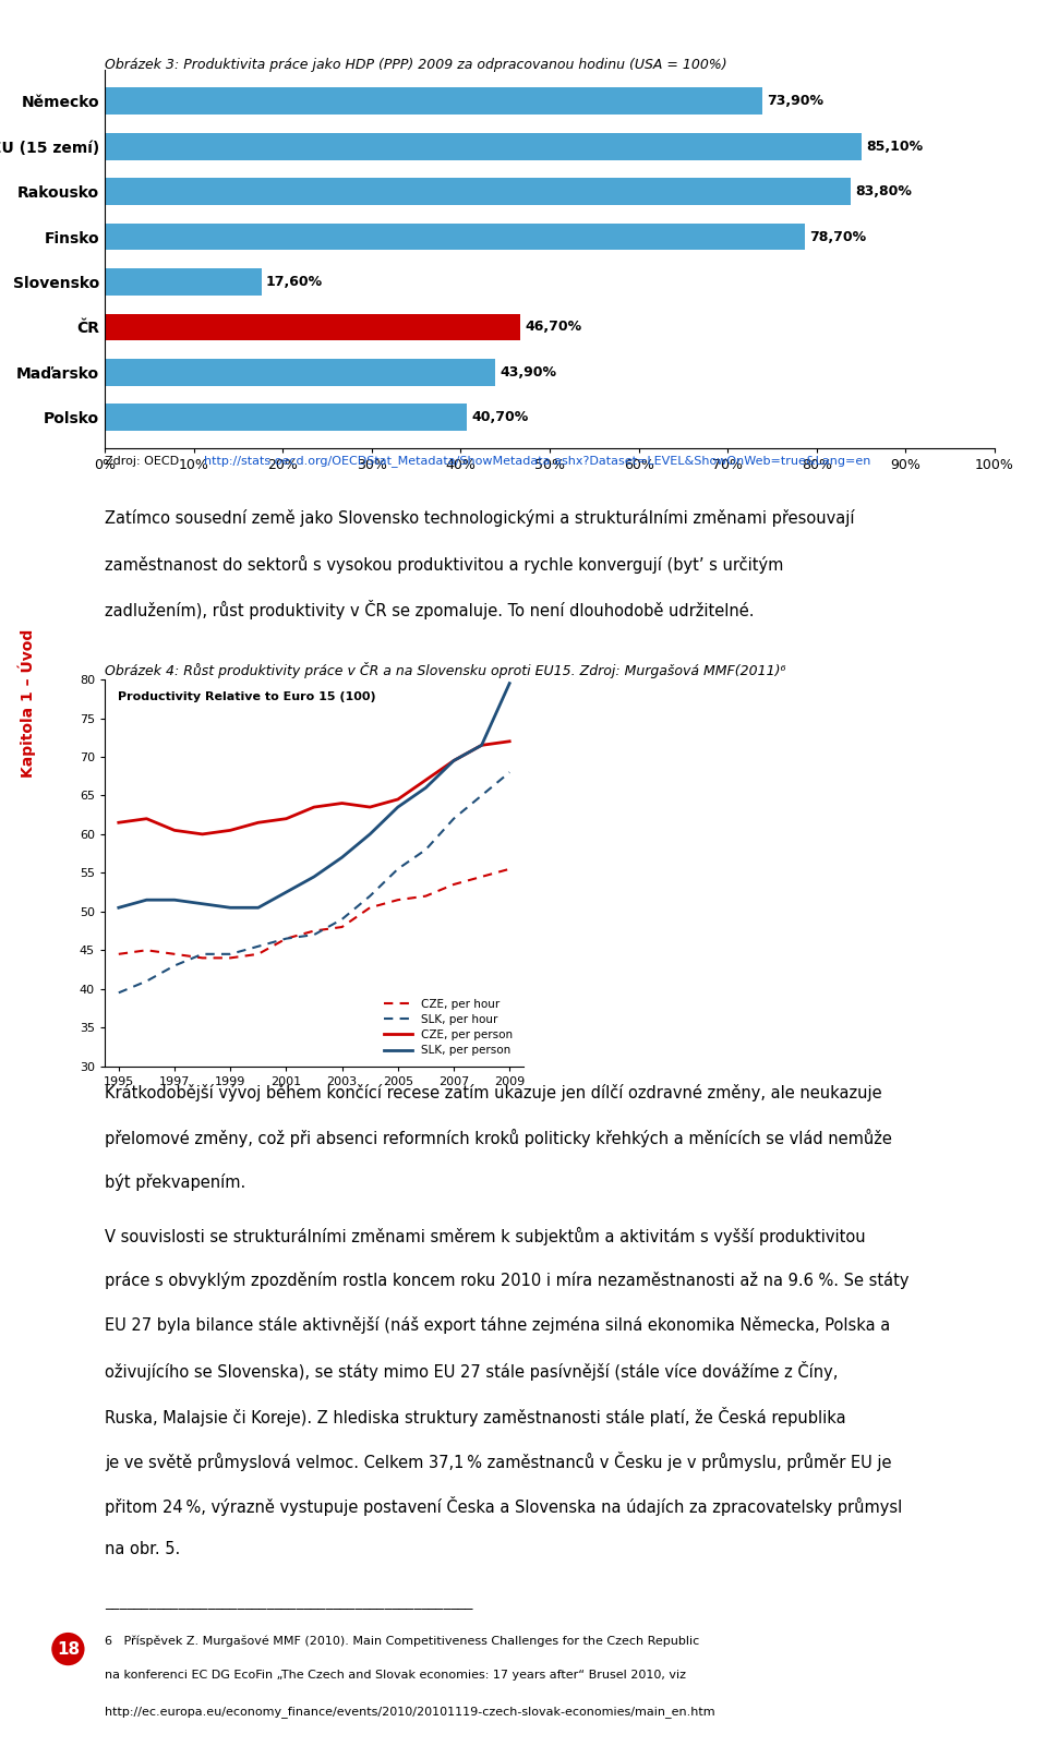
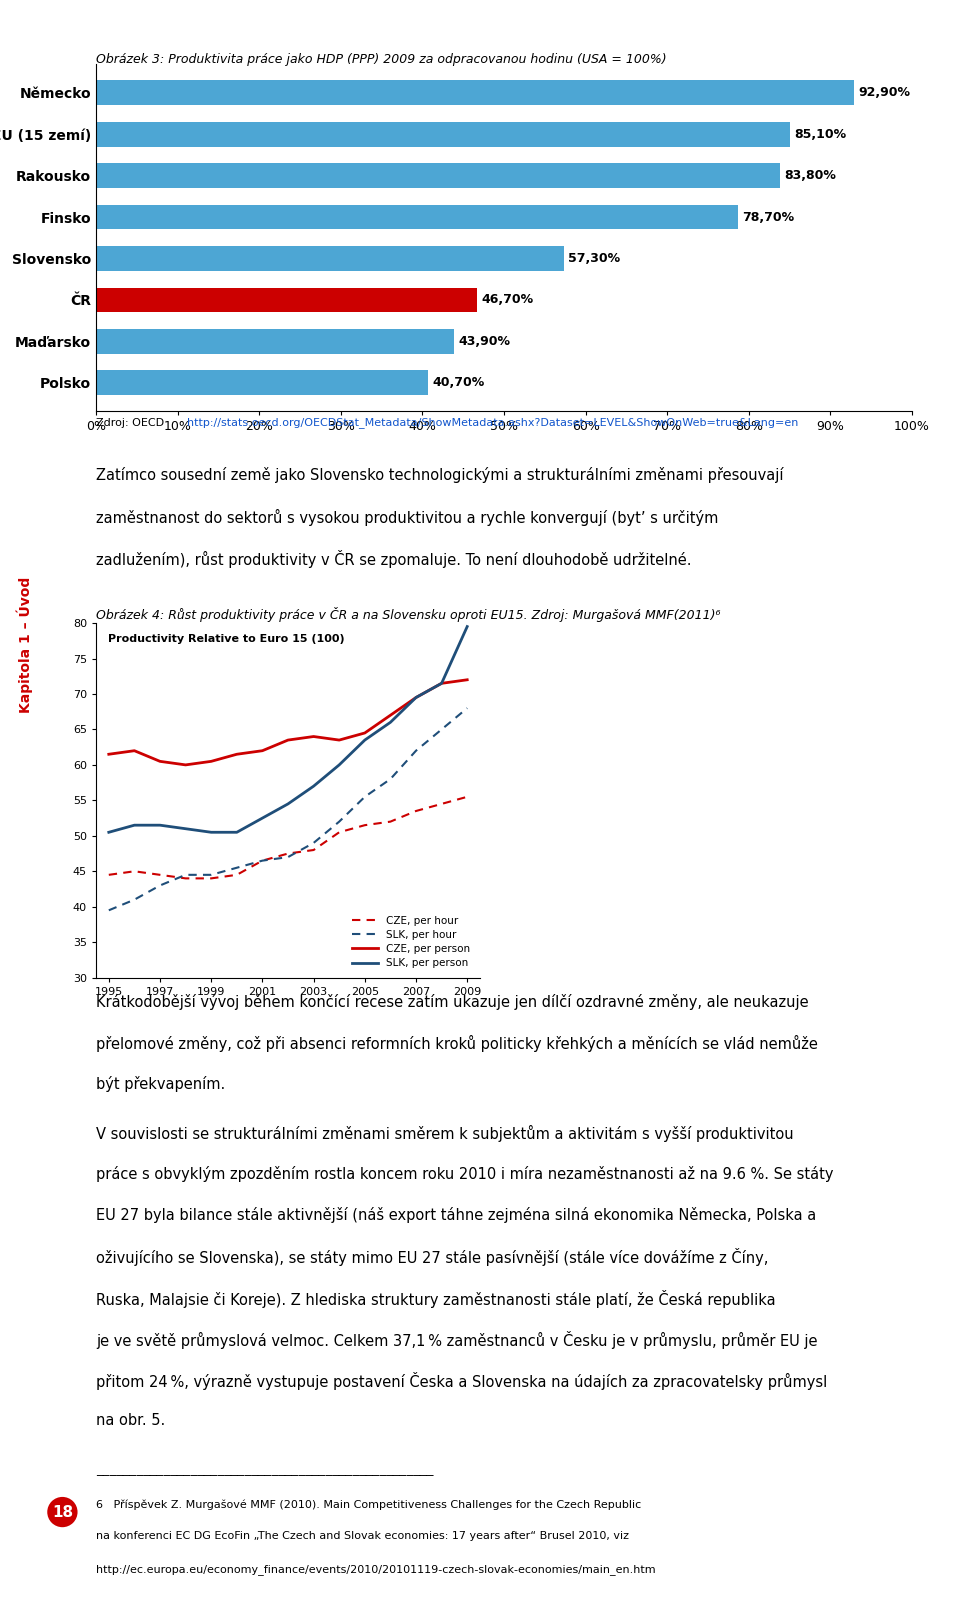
Německo: 73,90% -> 92,90%
Slovensko: 17,60% -> 57,30%
